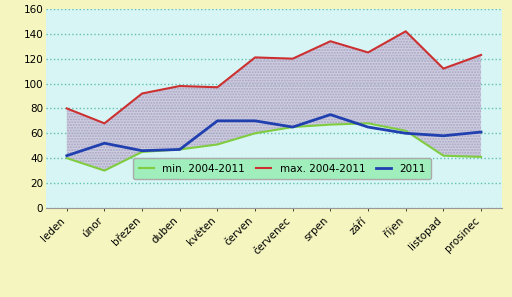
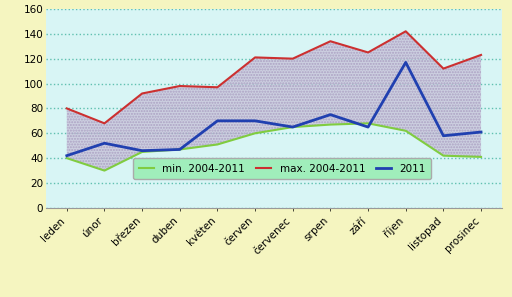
2011/říjen: 60 -> 117
